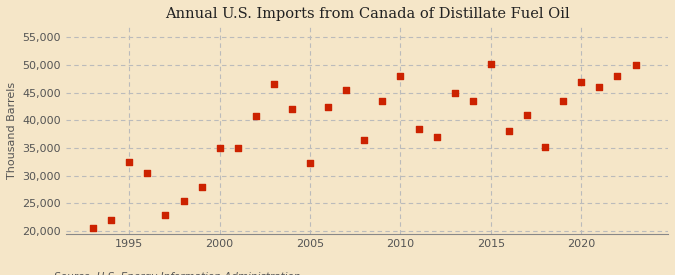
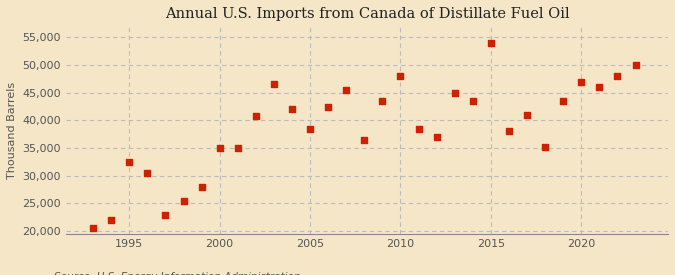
2005: 32,400 -> 38,500
2015: 50,200 -> 54,000
